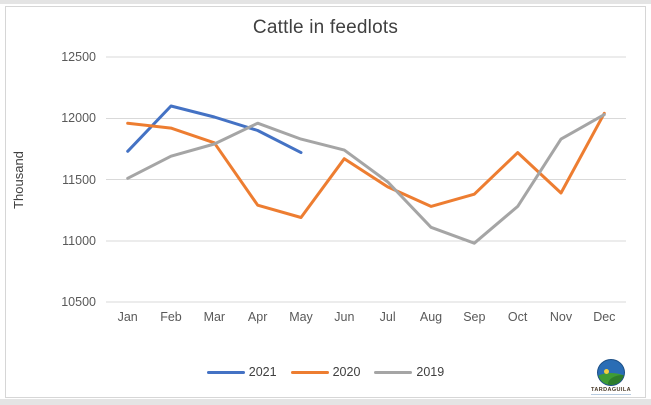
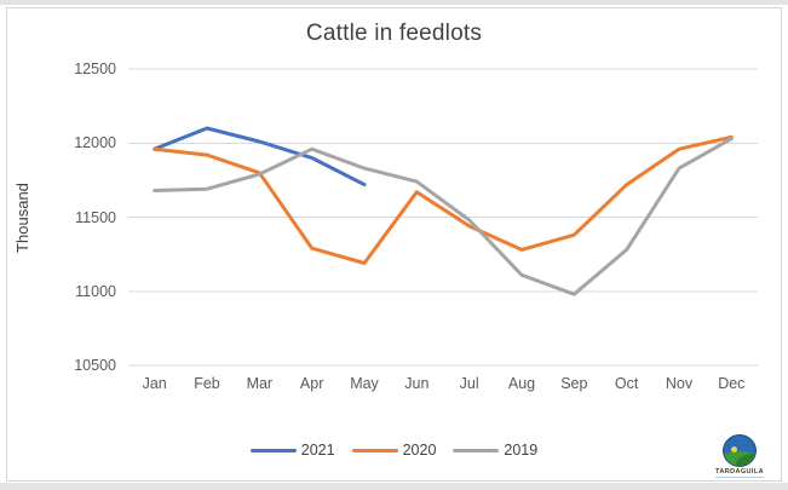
2021/Jan: 11730 -> 11960
2019/Jan: 11510 -> 11680
2020/Nov: 11390 -> 11960
